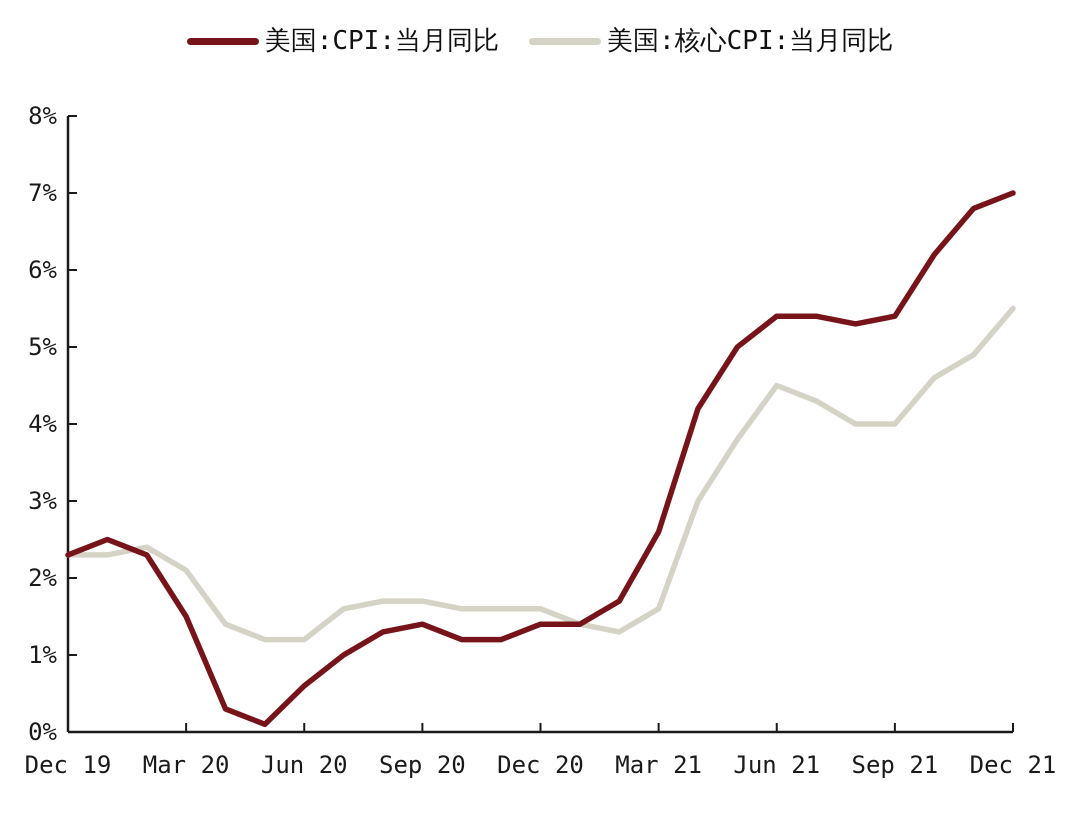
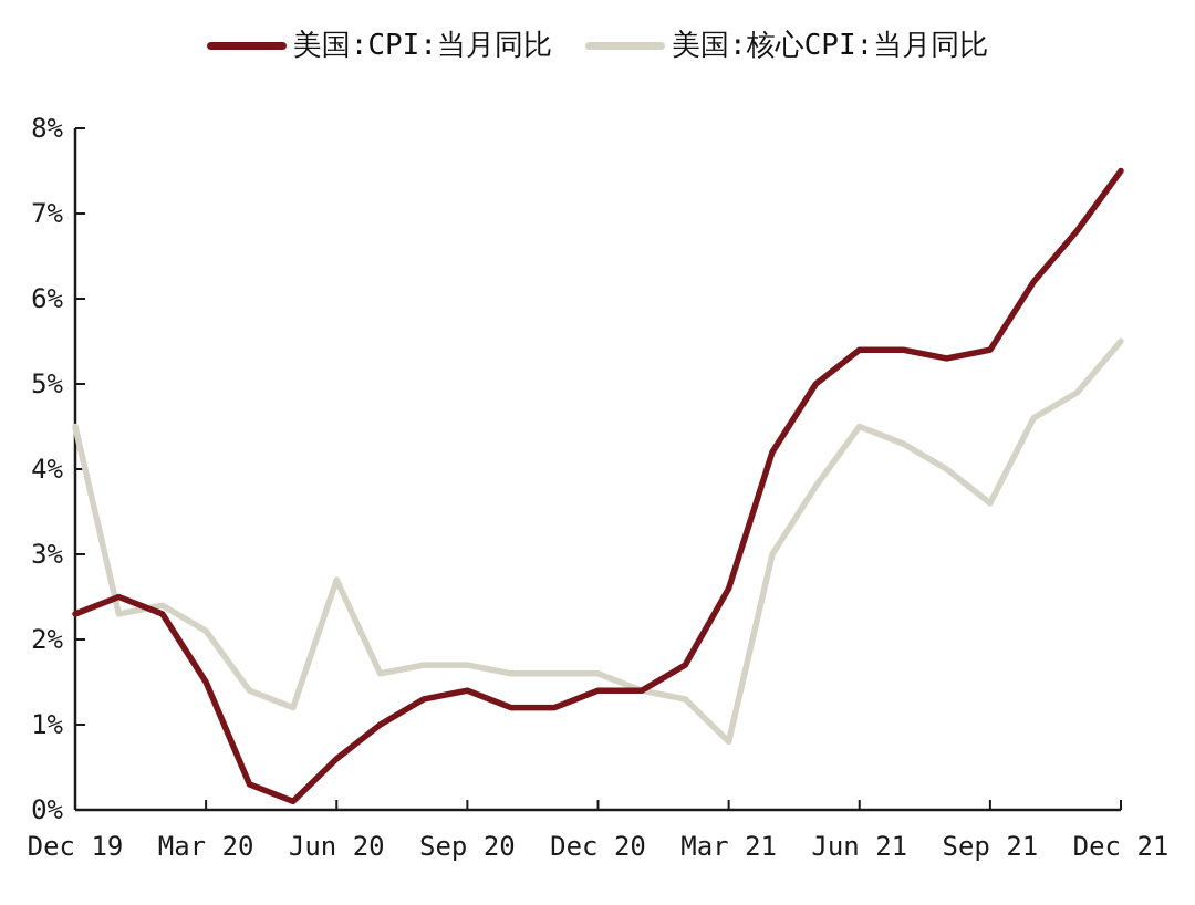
美国:核心CPI:当月同比/Dec 19: 2.3% -> 4.5%
美国:核心CPI:当月同比/Jun 20: 1.2% -> 2.7%
美国:核心CPI:当月同比/Mar 21: 1.6% -> 0.8%
美国:核心CPI:当月同比/Sep 21: 4.0% -> 3.6%
美国:CPI:当月同比/Dec 21: 7.0% -> 7.5%
